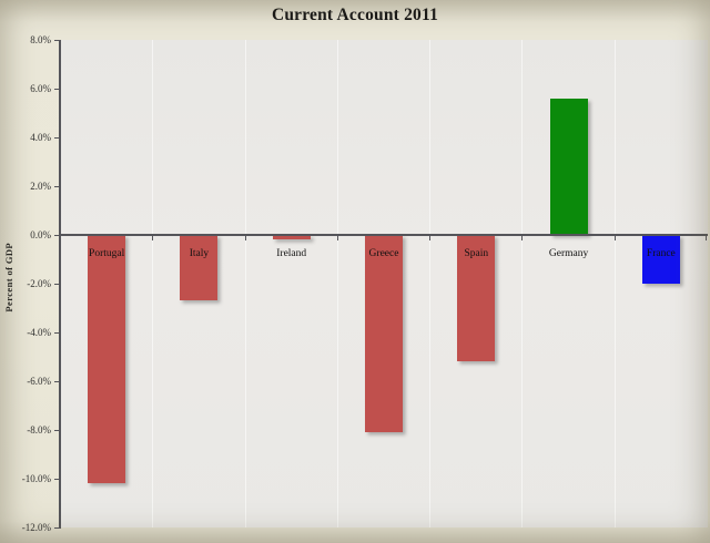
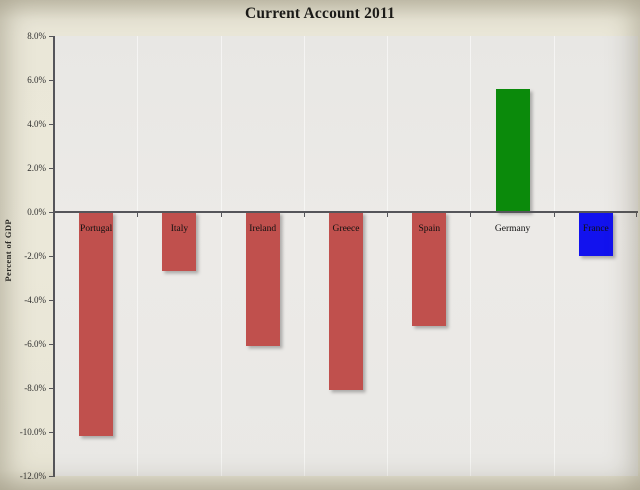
Ireland: -0.2% -> -6.1%
